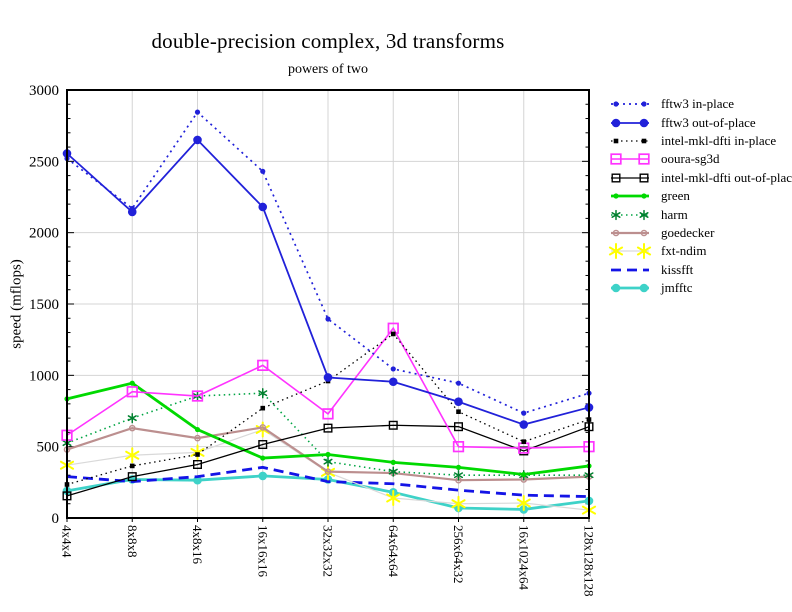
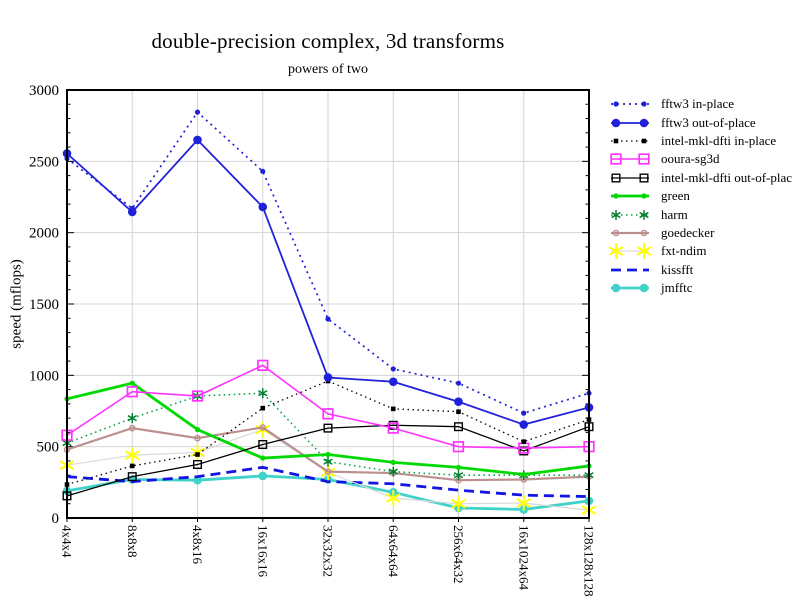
intel-mkl-dfti in-place/64x64x64: 1290 -> 760
ooura-sg3d/64x64x64: 1330 -> 630
